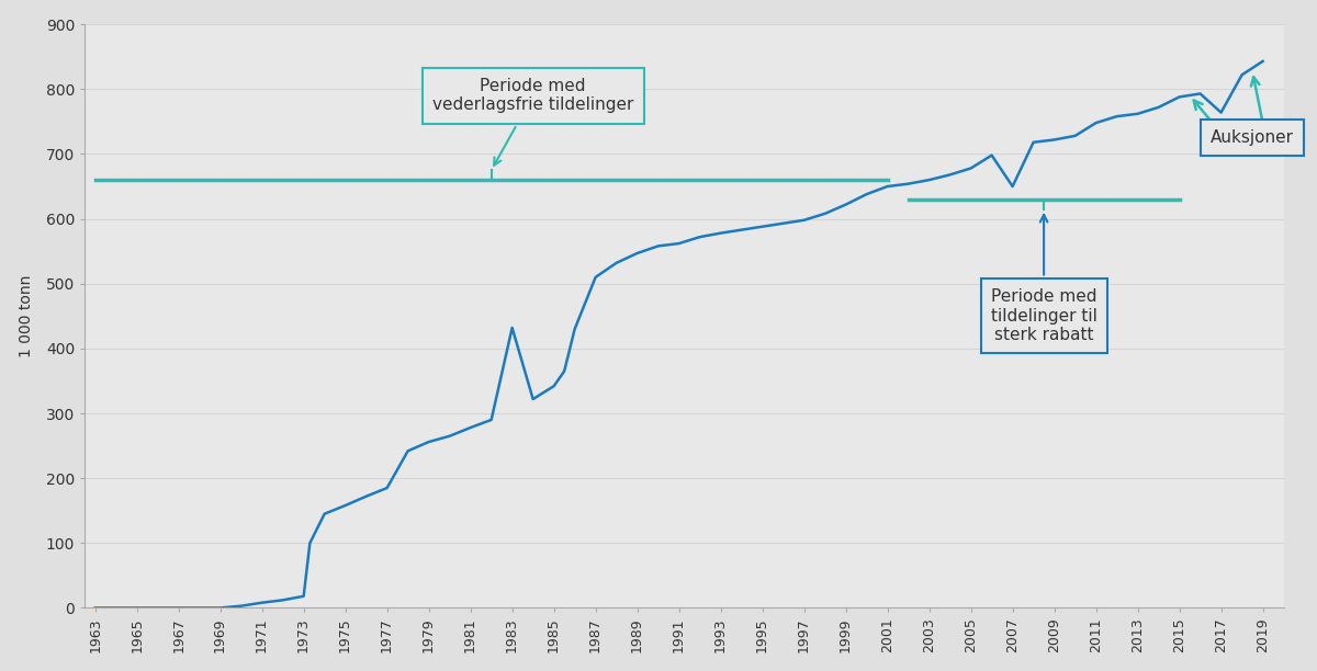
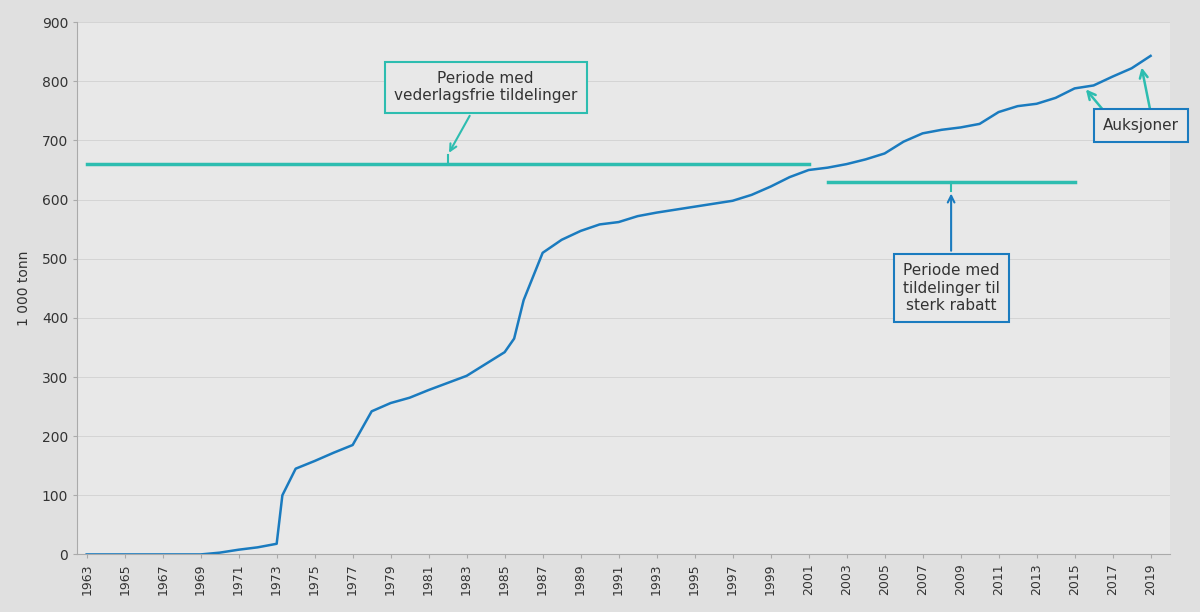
1983: 432 -> 302
2007: 650 -> 712
2017: 764 -> 808
